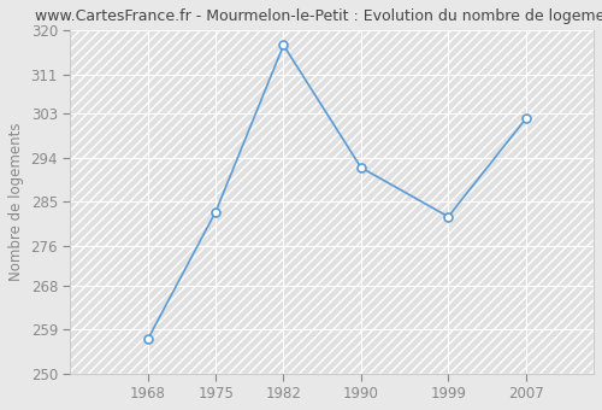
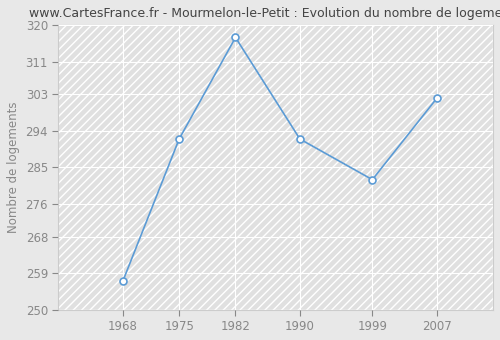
1975: 283 -> 292
